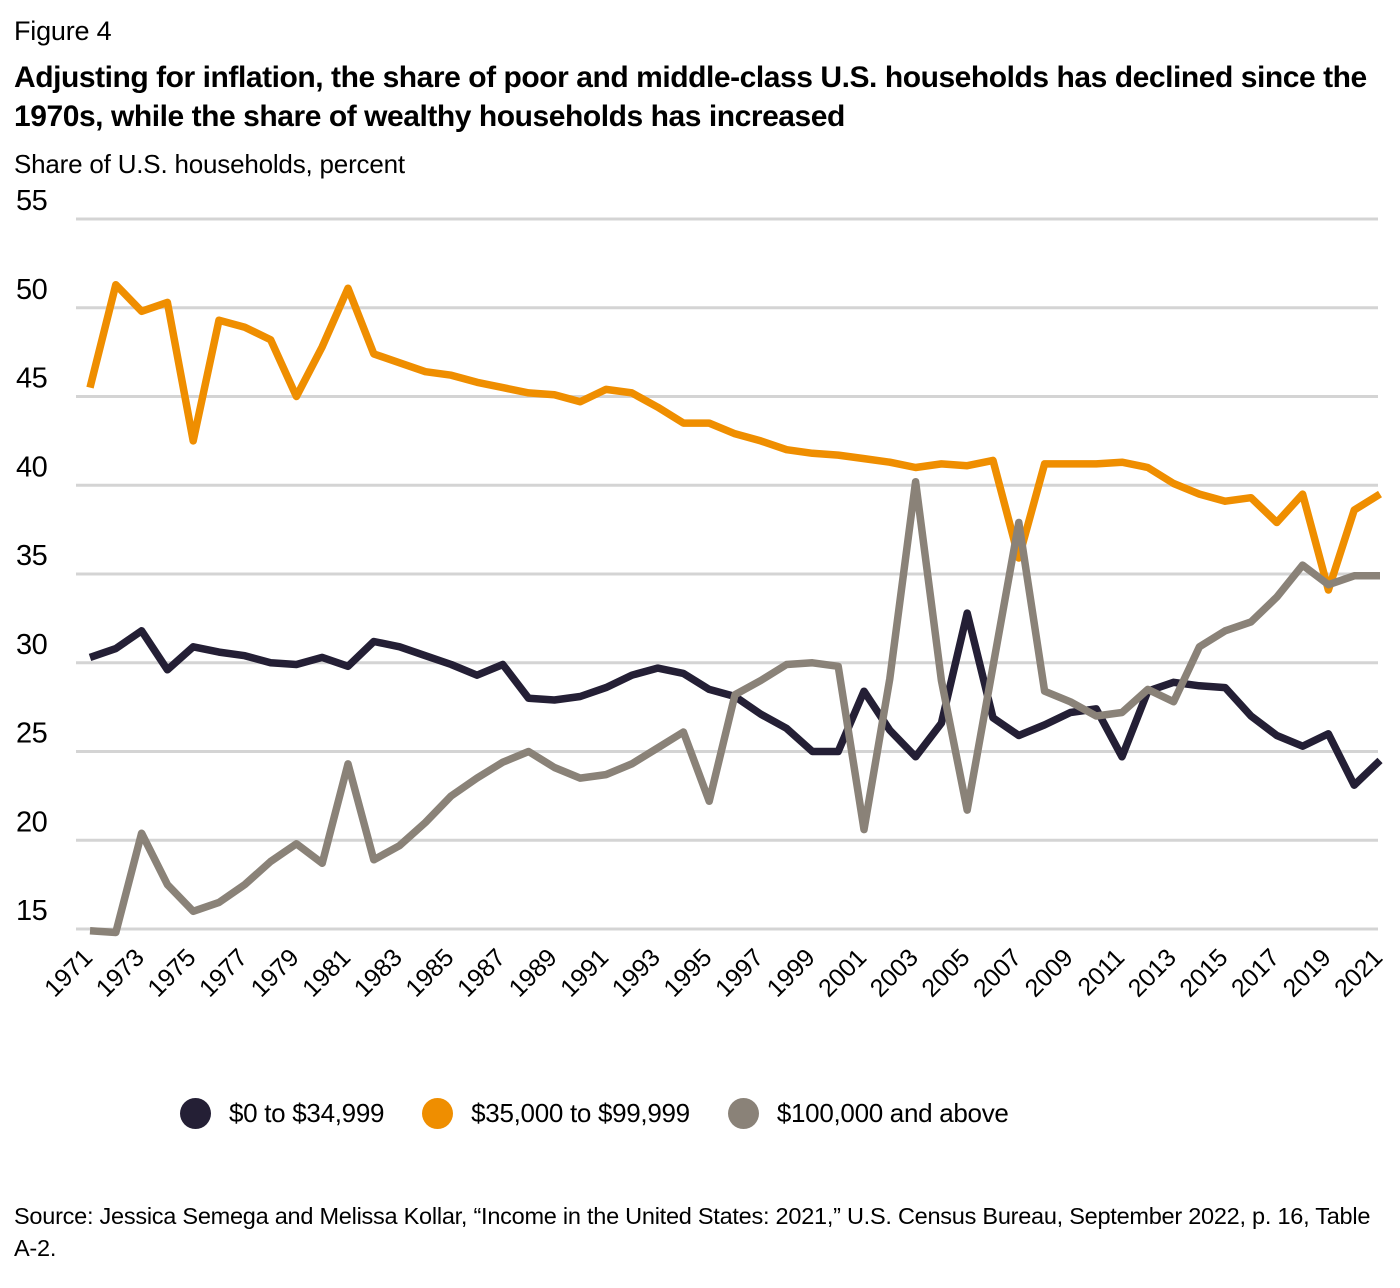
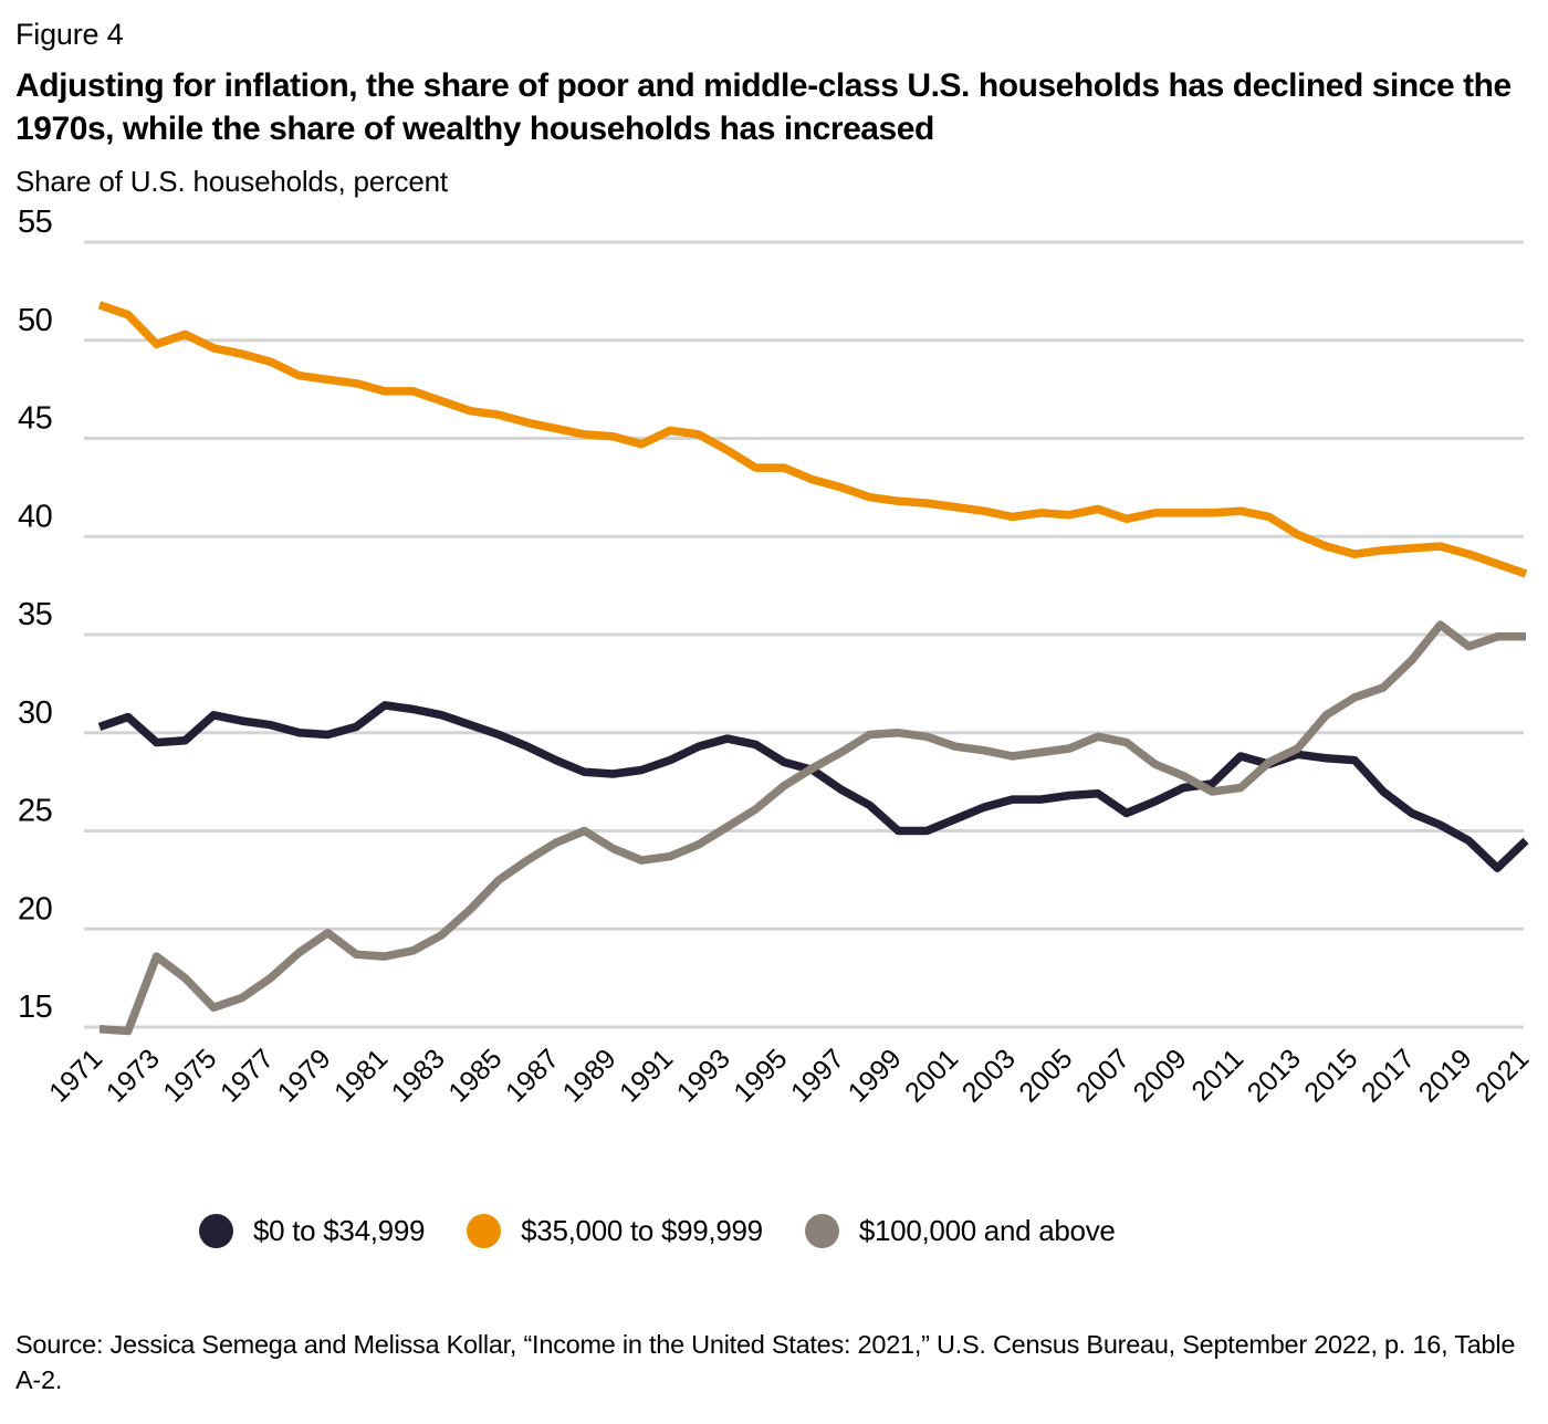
$35,000 to $99,999/1971: 45.5 -> 51.8
$0 to $34,999/1973: 31.8 -> 29.5
$100,000 and above/1973: 20.4 -> 18.6
$35,000 to $99,999/1975: 42.5 -> 49.6
$35,000 to $99,999/1979: 45.0 -> 48.0
$0 to $34,999/1981: 29.8 -> 31.4
$35,000 to $99,999/1981: 51.1 -> 47.4
$100,000 and above/1981: 24.3 -> 18.6
$0 to $34,999/1987: 29.9 -> 28.6
$100,000 and above/1995: 22.2 -> 27.3
$0 to $34,999/2001: 28.4 -> 25.6
$100,000 and above/2001: 20.6 -> 29.3
$0 to $34,999/2003: 24.7 -> 26.6
$100,000 and above/2003: 40.2 -> 28.8
$0 to $34,999/2005: 32.8 -> 26.8
$100,000 and above/2005: 21.7 -> 29.2
$35,000 to $99,999/2007: 35.9 -> 40.9
$100,000 and above/2007: 37.9 -> 29.5
$0 to $34,999/2011: 24.7 -> 28.8
$100,000 and above/2013: 27.8 -> 29.2
$35,000 to $99,999/2017: 37.9 -> 39.4
$0 to $34,999/2019: 26.0 -> 24.5
$35,000 to $99,999/2019: 34.1 -> 39.1
$35,000 to $99,999/2021: 39.5 -> 38.1
